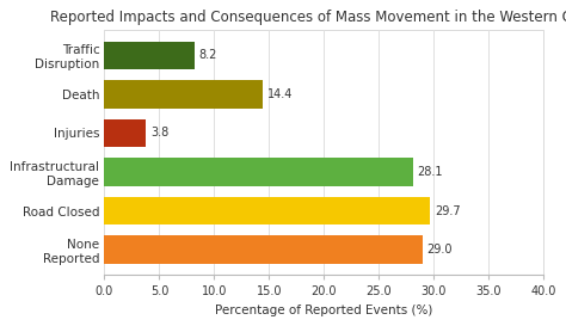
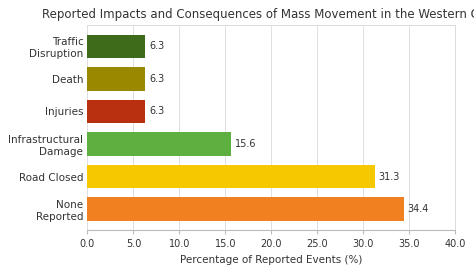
Traffic Disruption: 8.2 -> 6.3
Death: 14.4 -> 6.3
Injuries: 3.8 -> 6.3
Infrastructural Damage: 28.1 -> 15.6
Road Closed: 29.7 -> 31.3
None Reported: 29.0 -> 34.4
